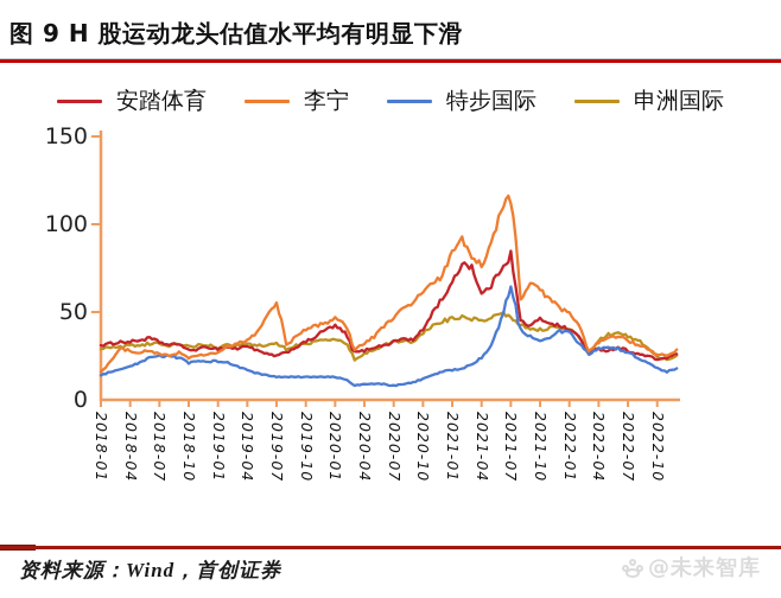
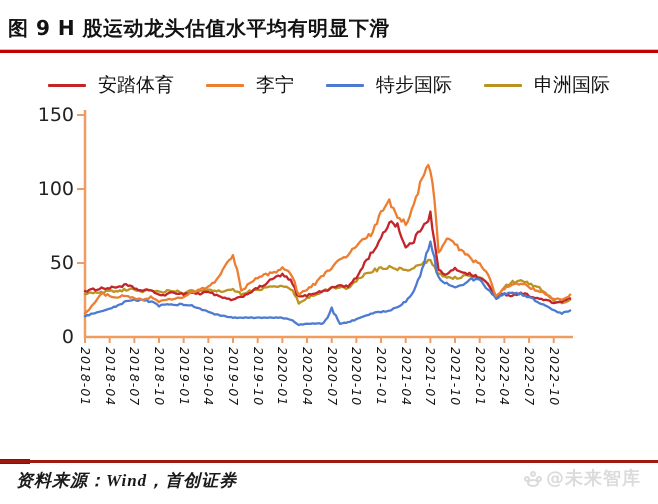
特步国际/2020-07: 8 -> 19
申洲国际/2021-07: 47 -> 52
